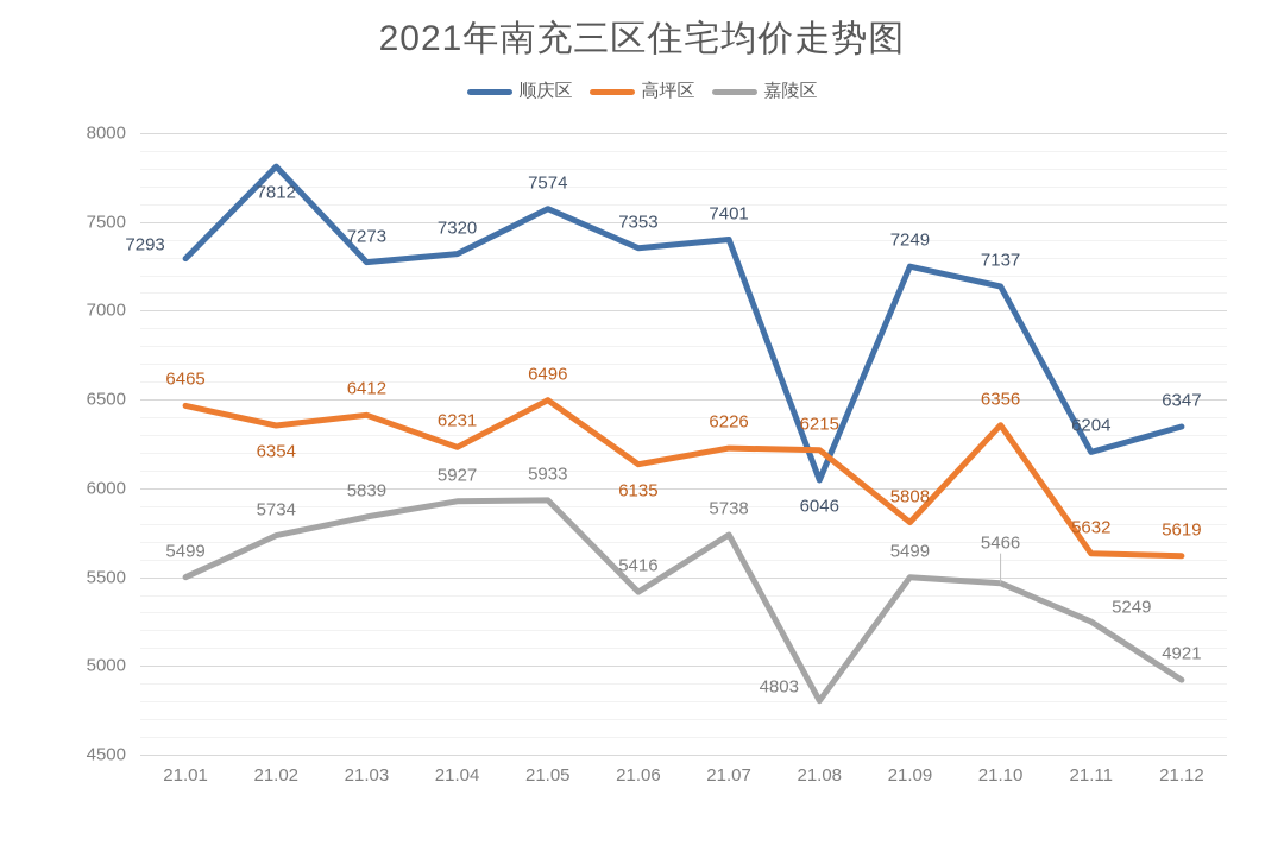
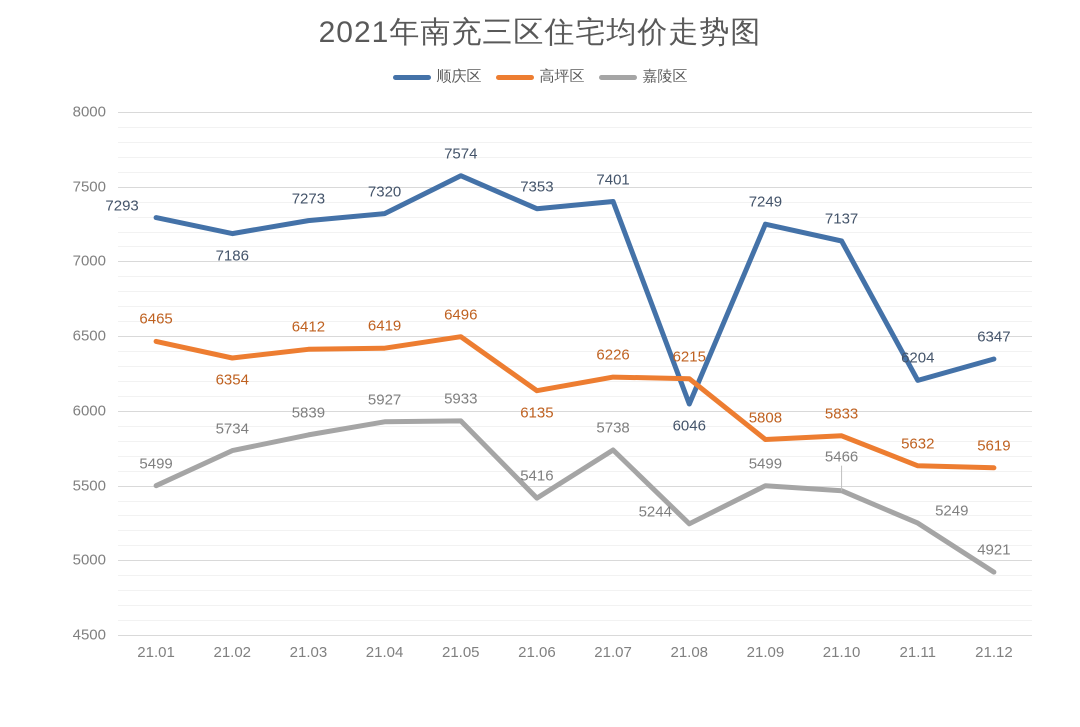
顺庆区/21.02: 7812 -> 7186
高坪区/21.04: 6231 -> 6419
嘉陵区/21.08: 4803 -> 5244
高坪区/21.10: 6356 -> 5833
